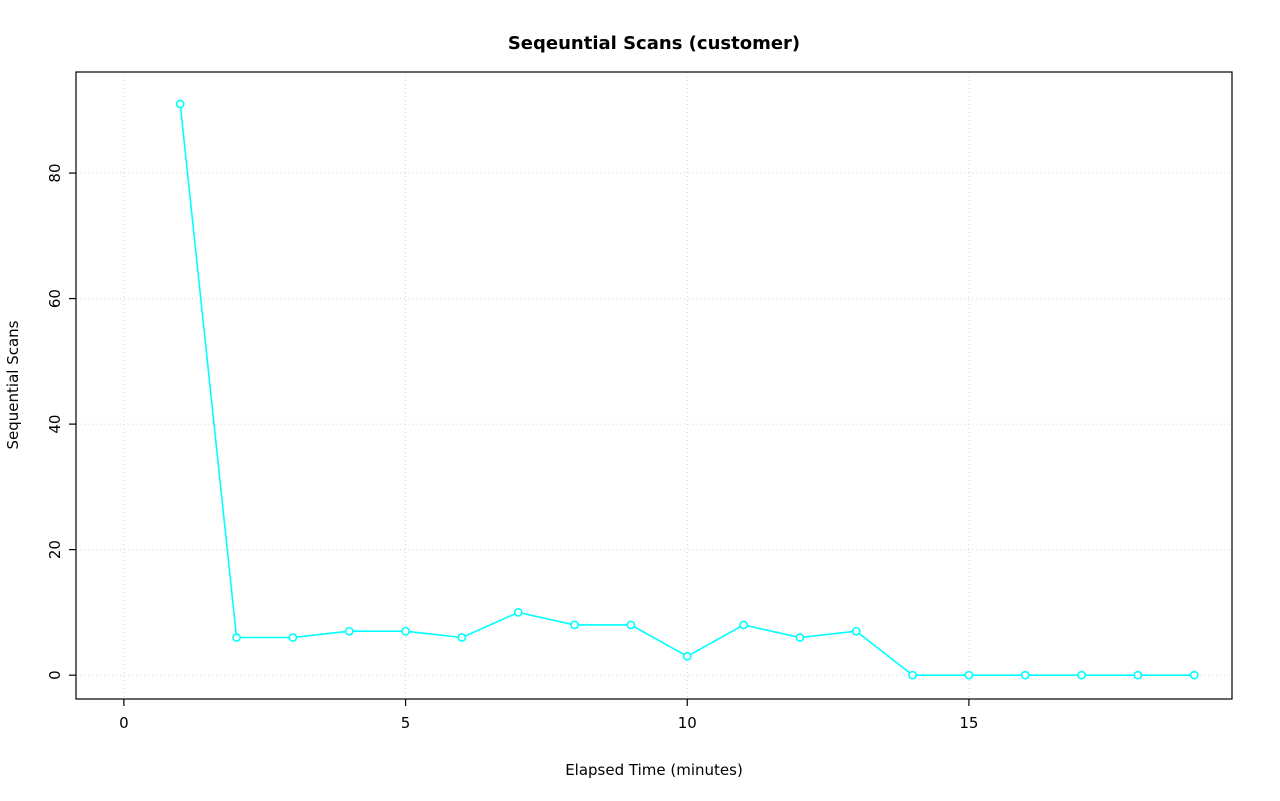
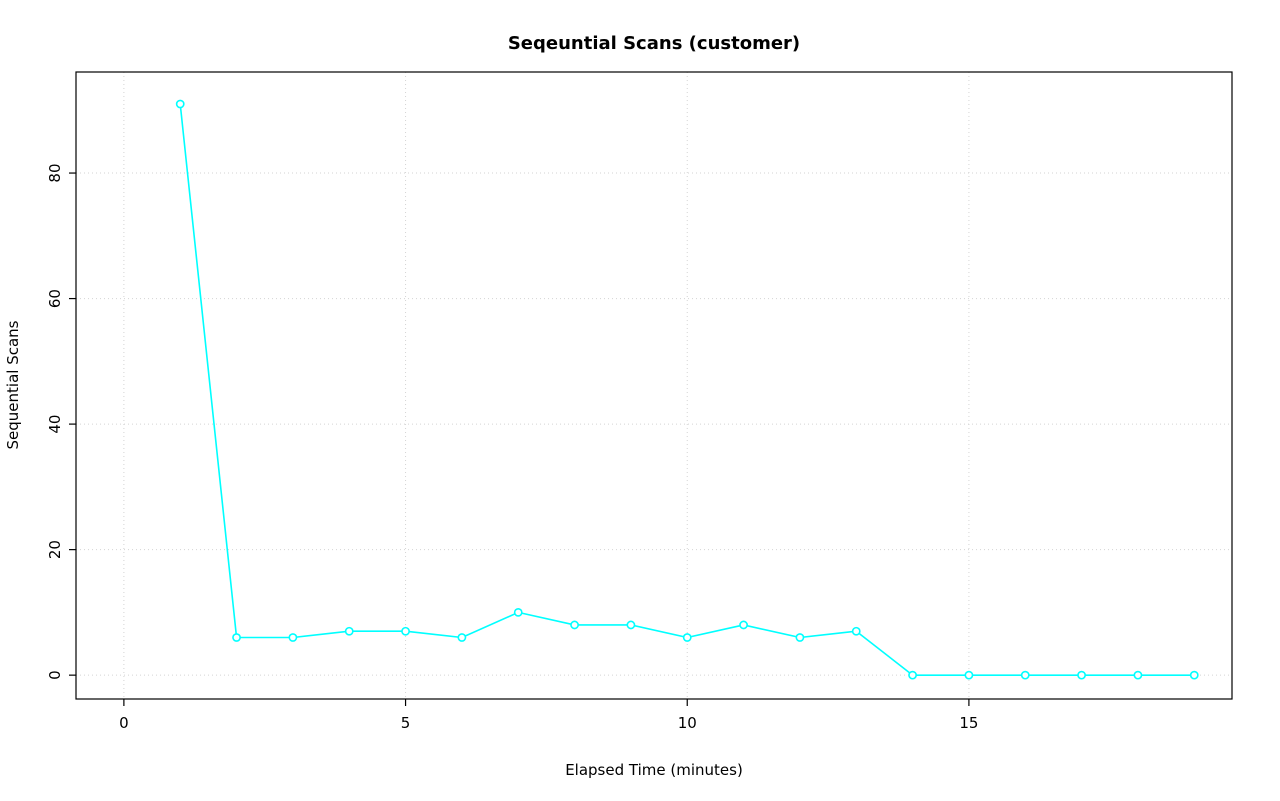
10: 3 -> 6
